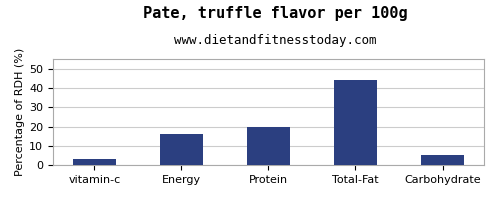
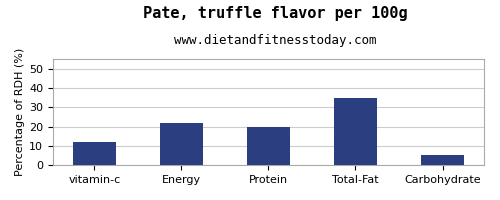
vitamin-c: 3 -> 12
Energy: 16 -> 22
Total-Fat: 44 -> 35
